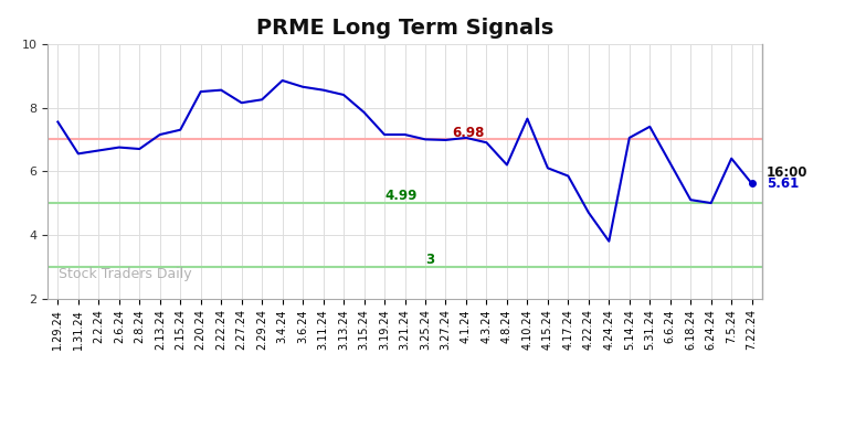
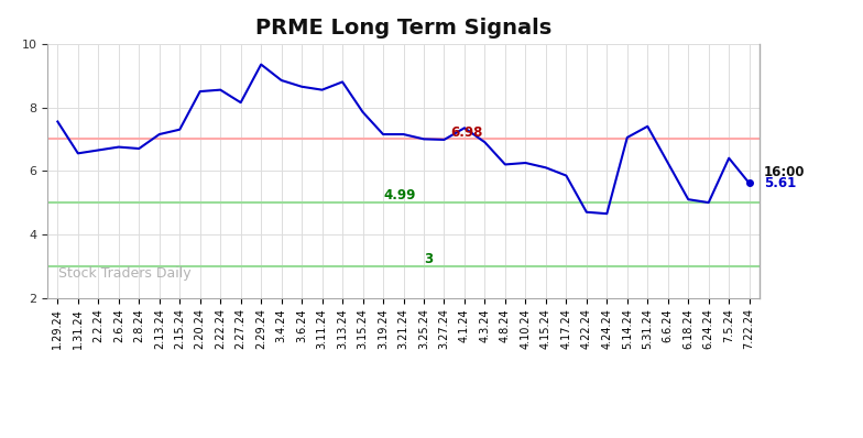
2.29.24: 8.25 -> 9.35
3.13.24: 8.40 -> 8.80
4.1.24: 7.05 -> 7.35
4.10.24: 7.65 -> 6.25
4.24.24: 3.80 -> 4.65
